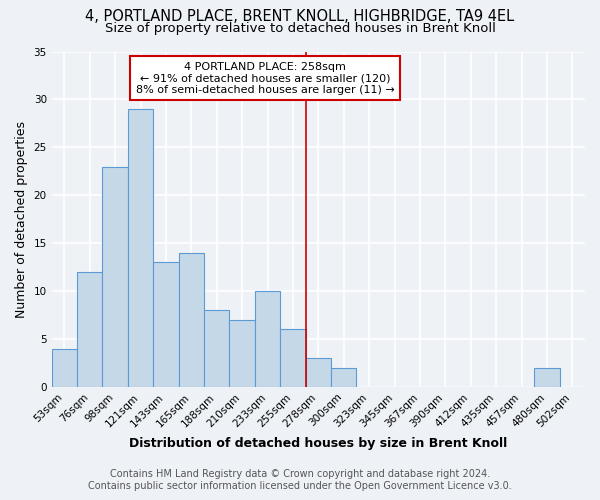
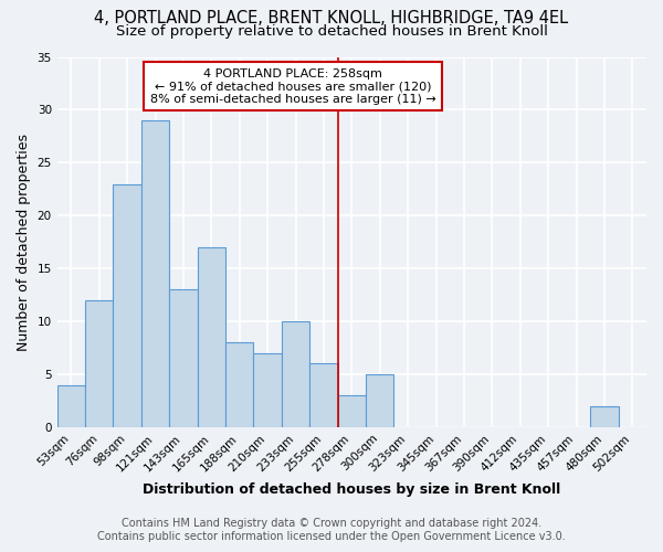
165sqm: 14 -> 17
300sqm: 2 -> 5
